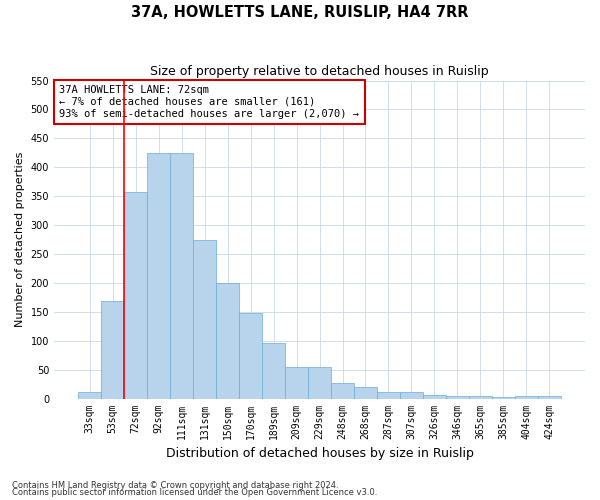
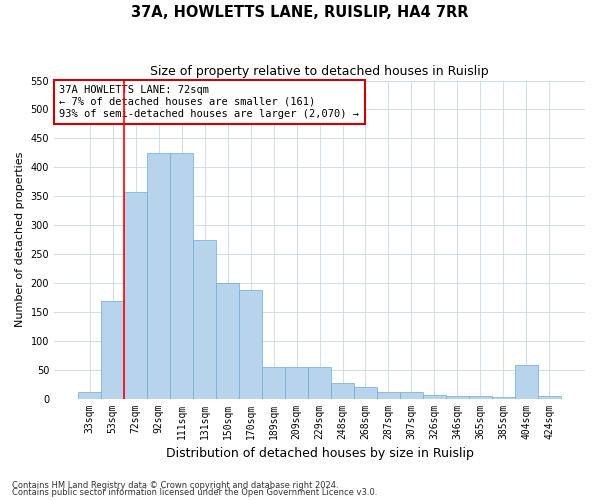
170sqm: 148 -> 188
189sqm: 96 -> 54
404sqm: 4 -> 58
